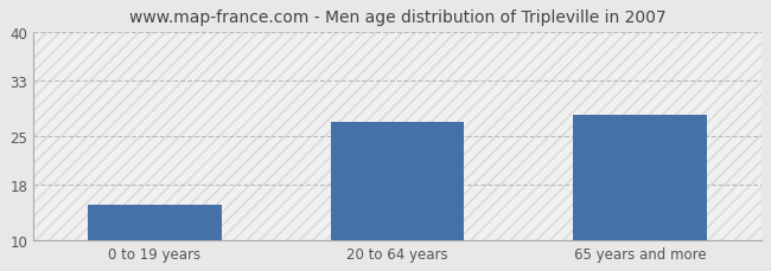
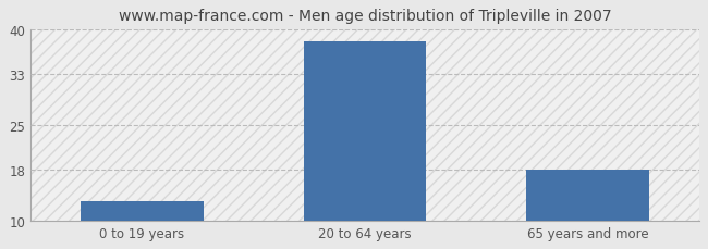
0 to 19 years: 15 -> 13
20 to 64 years: 27 -> 38
65 years and more: 28 -> 18
